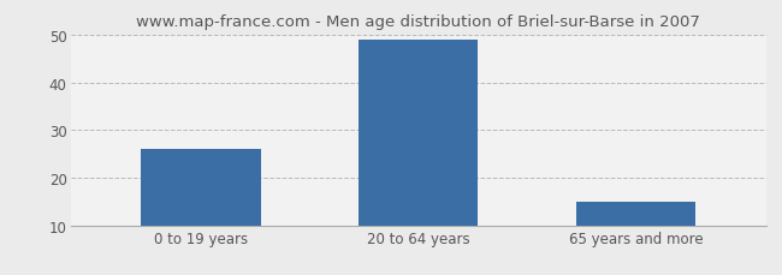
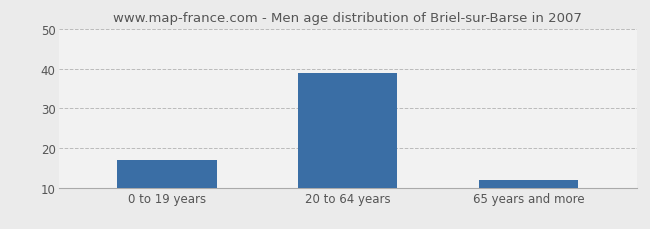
0 to 19 years: 26 -> 17
20 to 64 years: 49 -> 39
65 years and more: 15 -> 12
